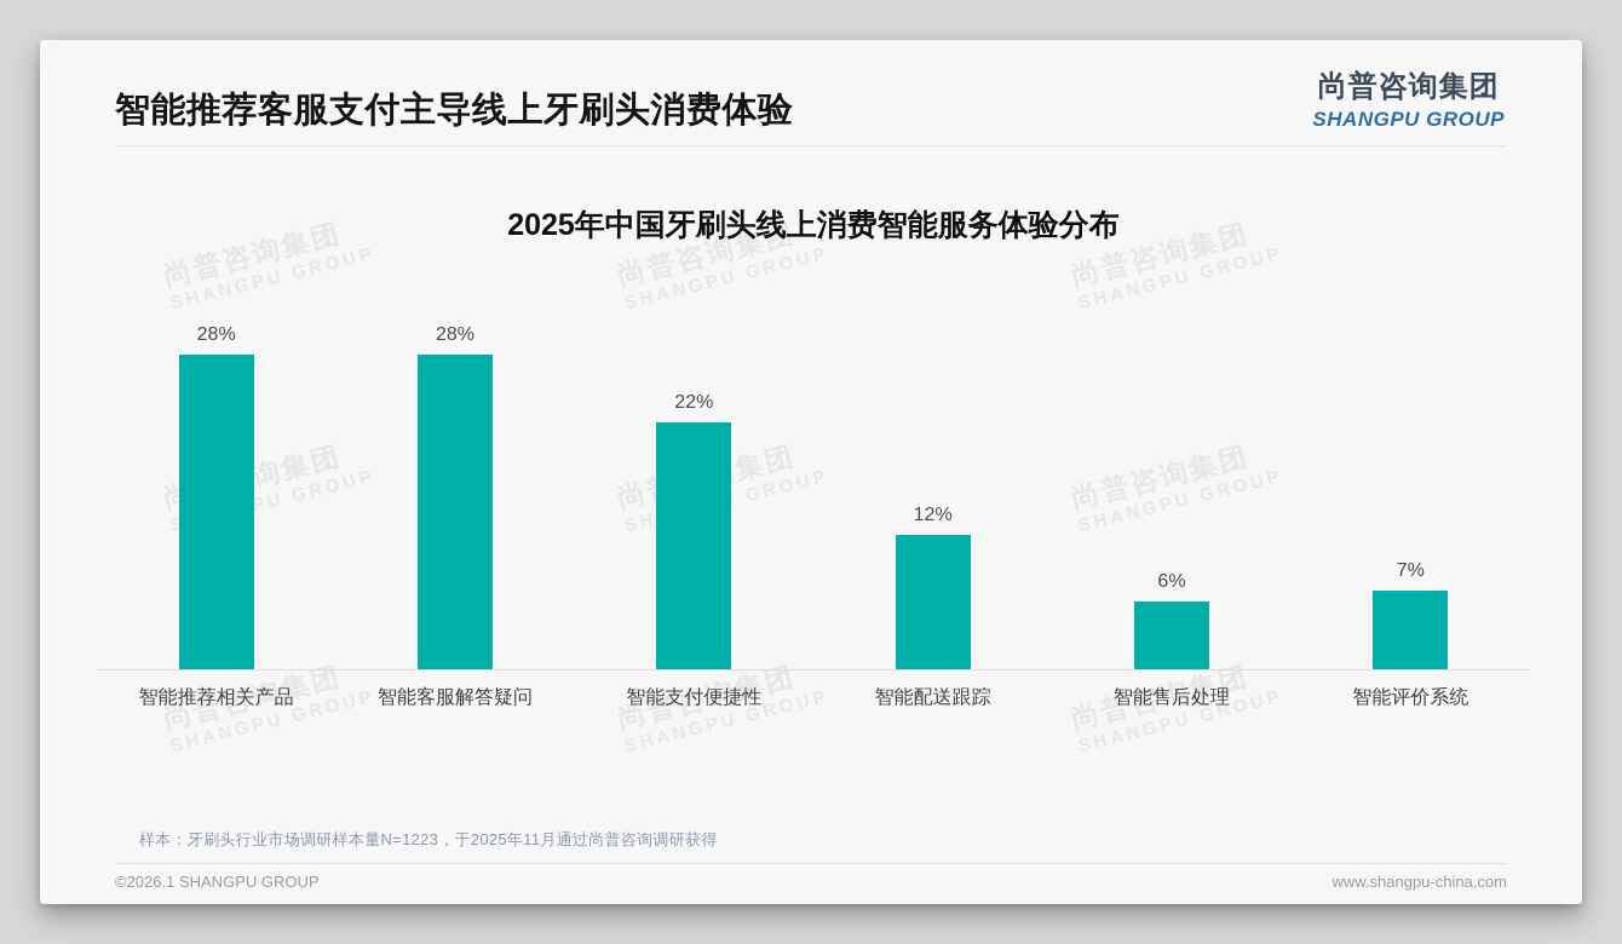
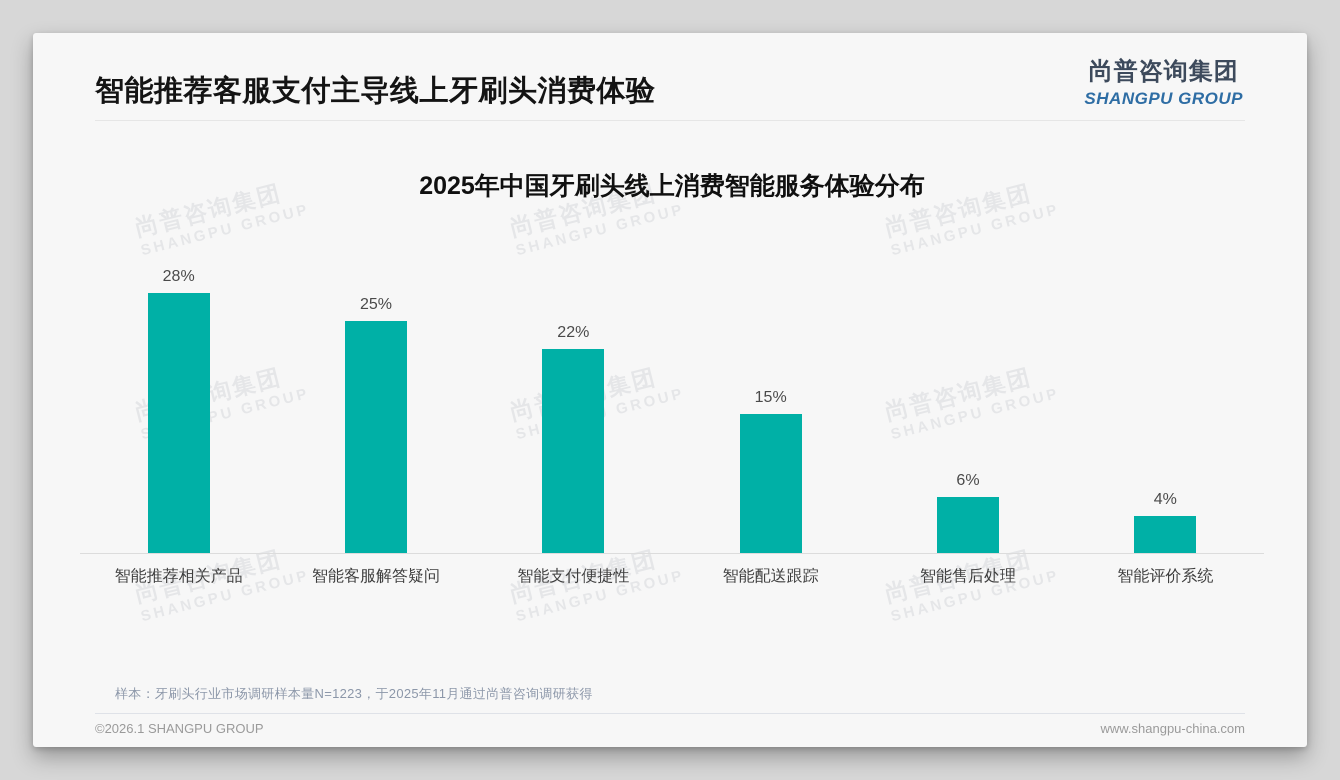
智能客服解答疑问: 28% -> 25%
智能配送跟踪: 12% -> 15%
智能评价系统: 7% -> 4%
